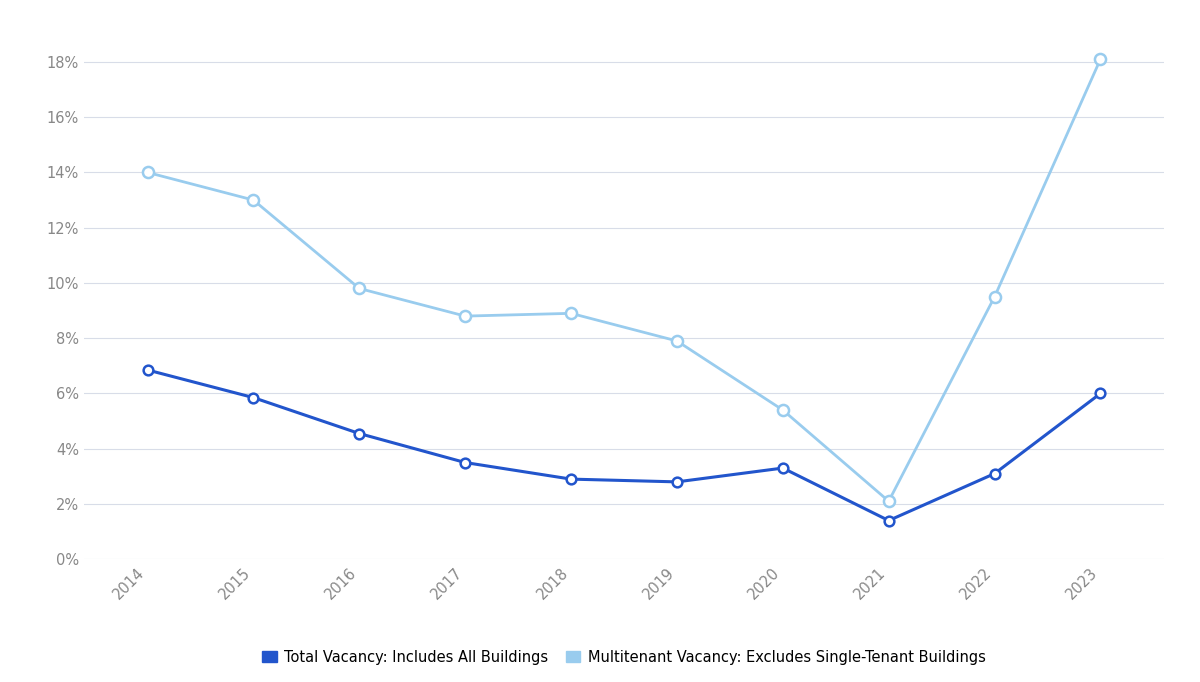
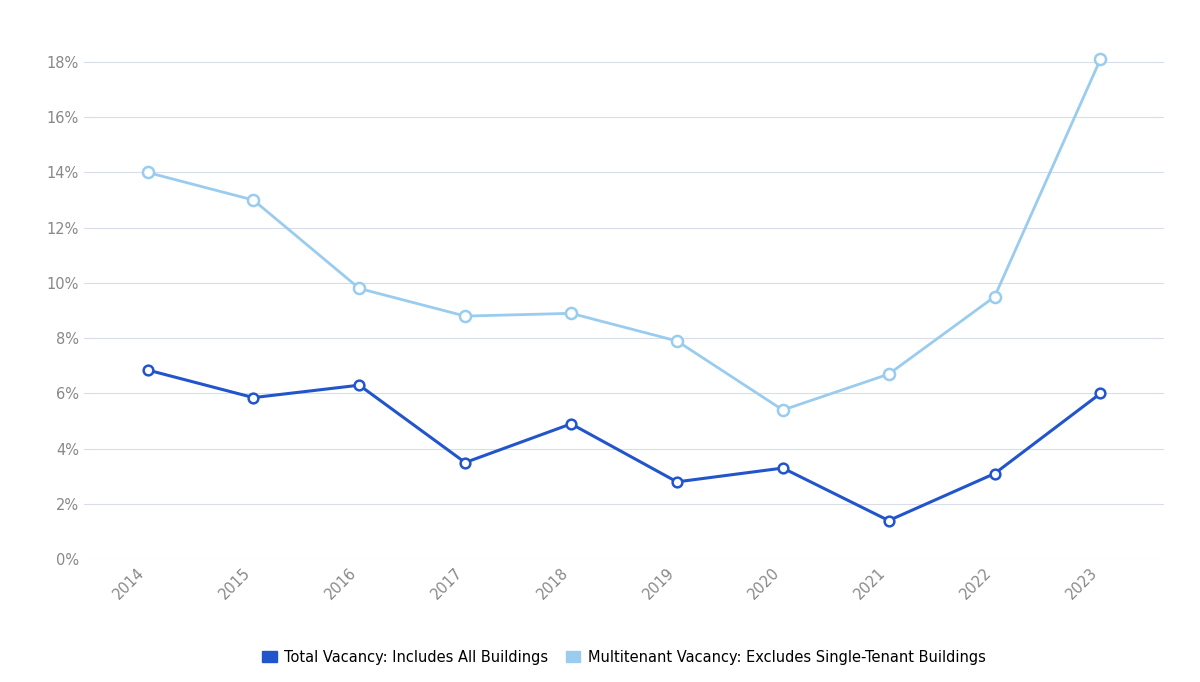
Total Vacancy: Includes All Buildings/2016: 4.55% -> 6.30%
Total Vacancy: Includes All Buildings/2018: 2.90% -> 4.90%
Multitenant Vacancy: Excludes Single-Tenant Buildings/2021: 2.1% -> 6.7%
